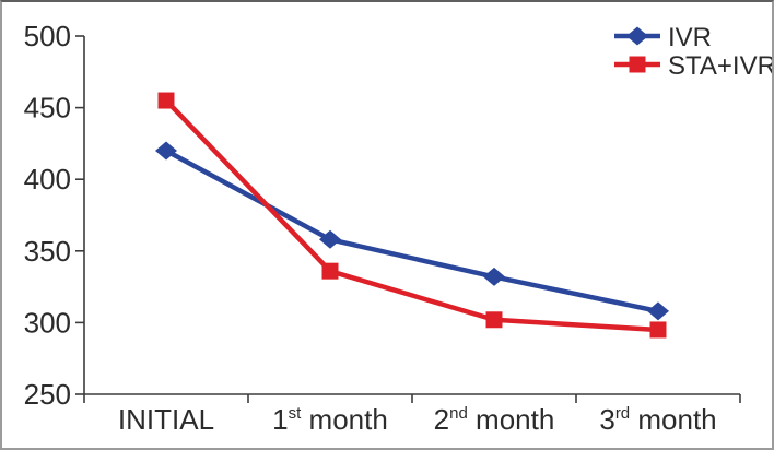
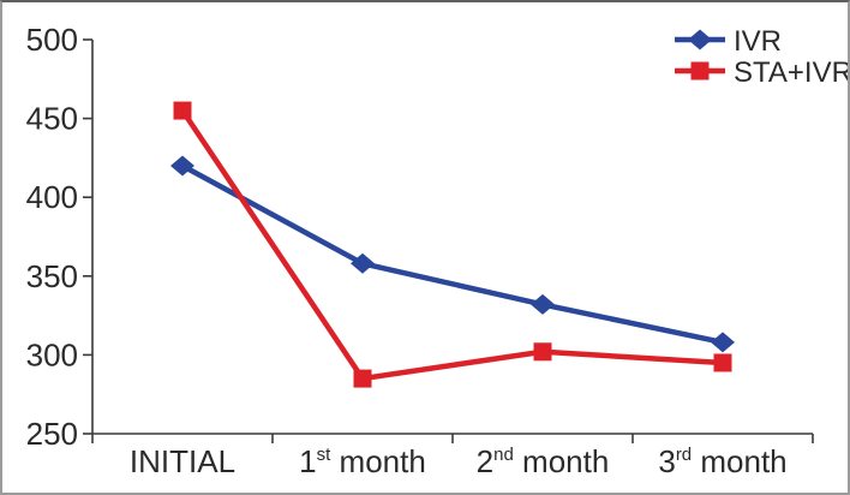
STA+IVR/1st month: 336 -> 285
